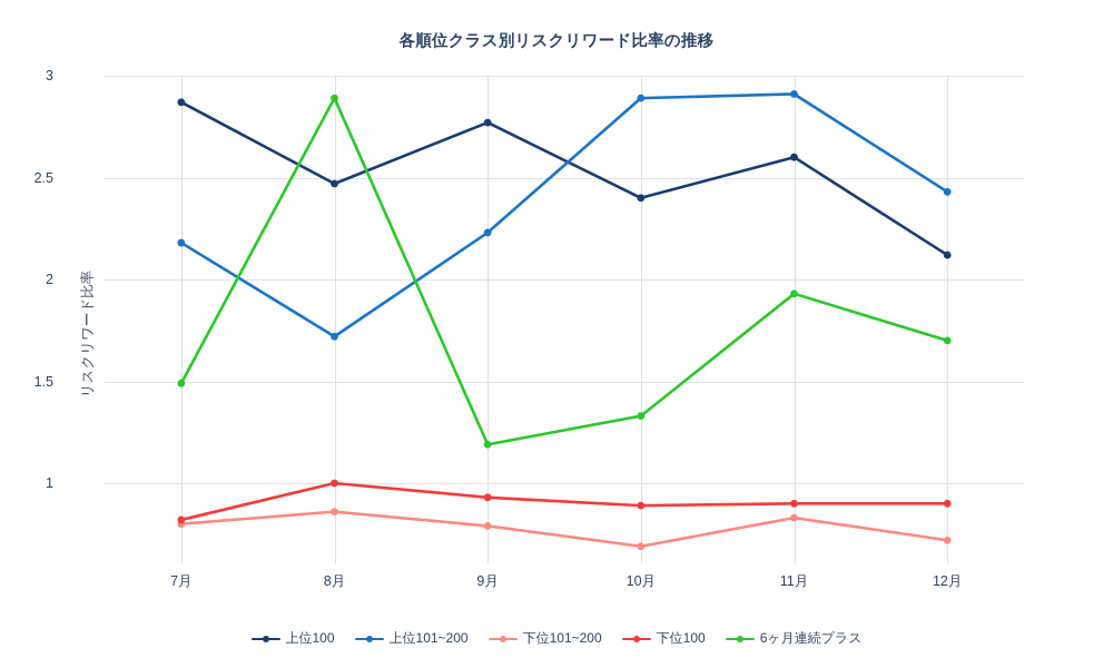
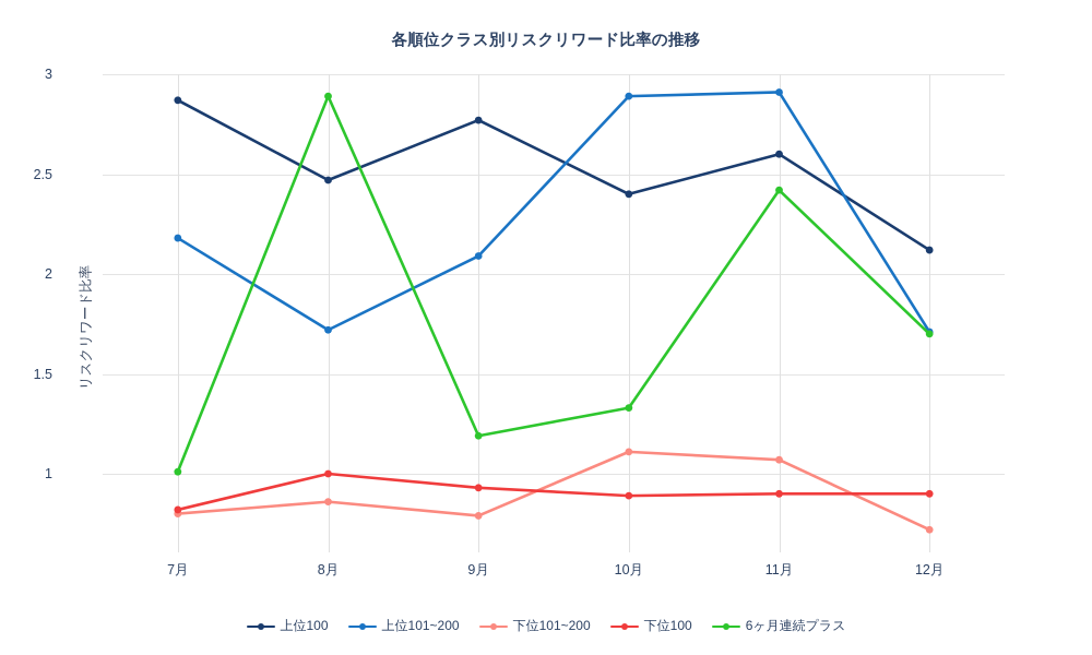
6ヶ月連続プラス/7月: 1.49 -> 1.01
上位101~200/9月: 2.23 -> 2.09
下位101~200/10月: 0.69 -> 1.11
下位101~200/11月: 0.83 -> 1.07
6ヶ月連続プラス/11月: 1.93 -> 2.42
上位101~200/12月: 2.43 -> 1.71
